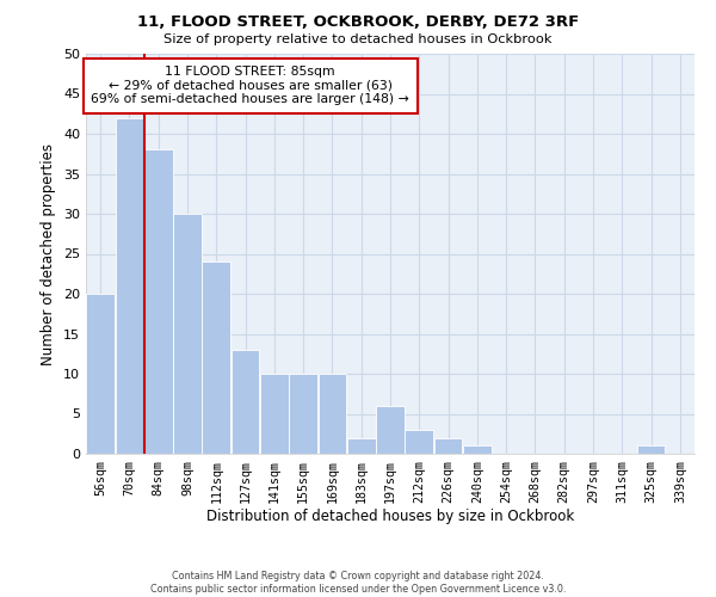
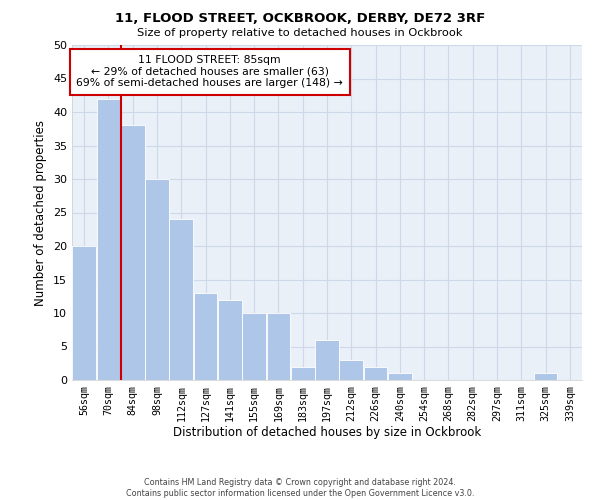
141sqm: 10 -> 12
